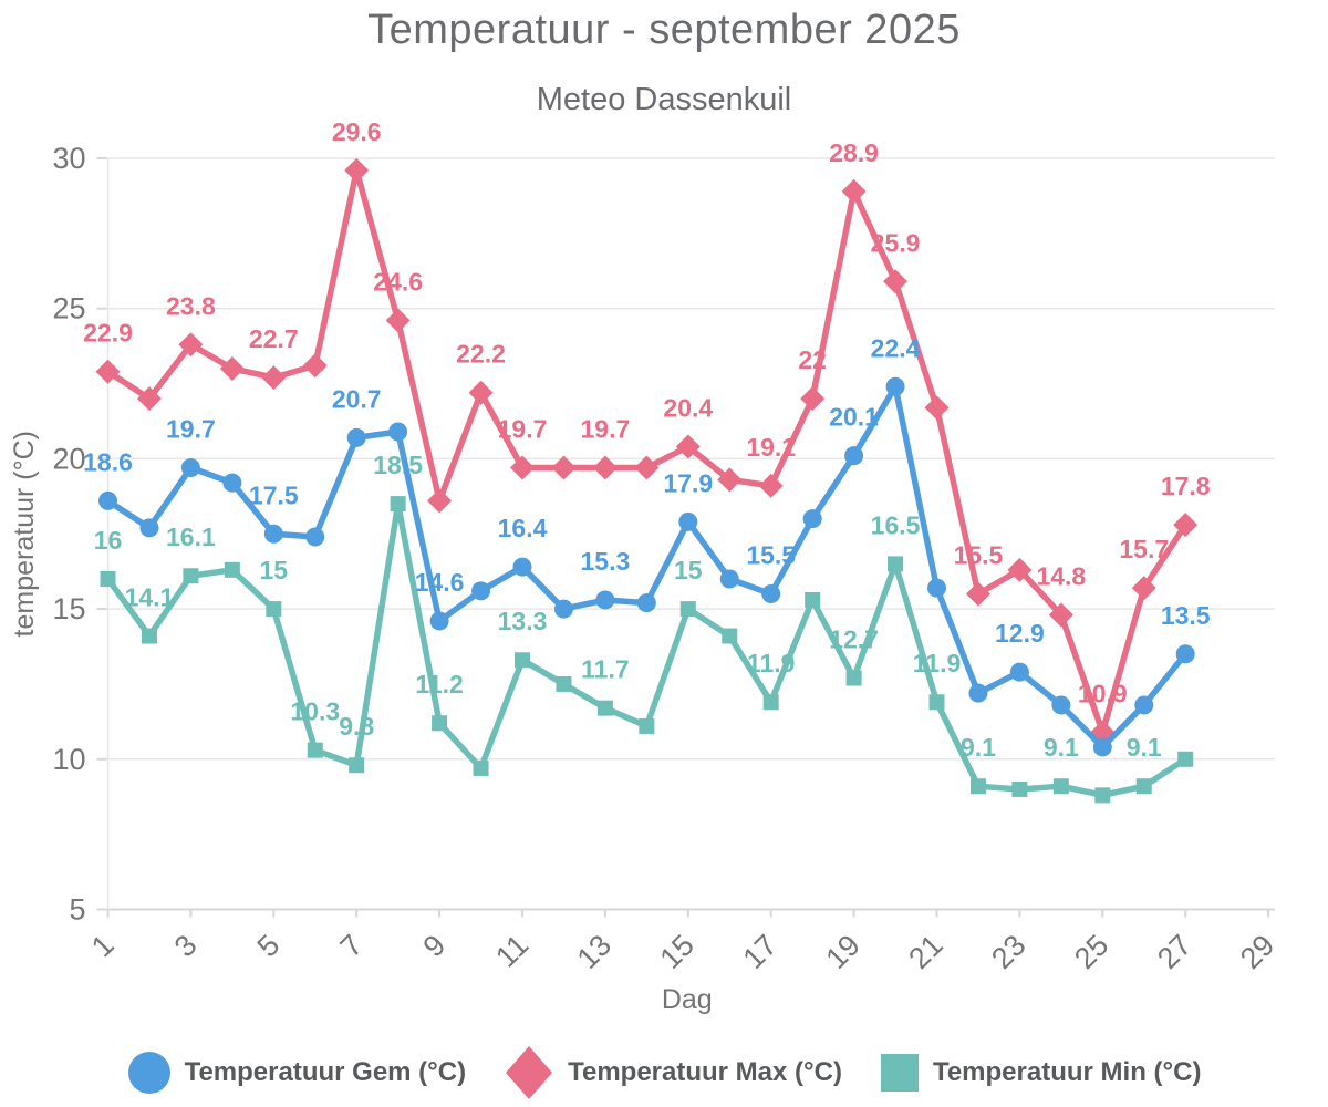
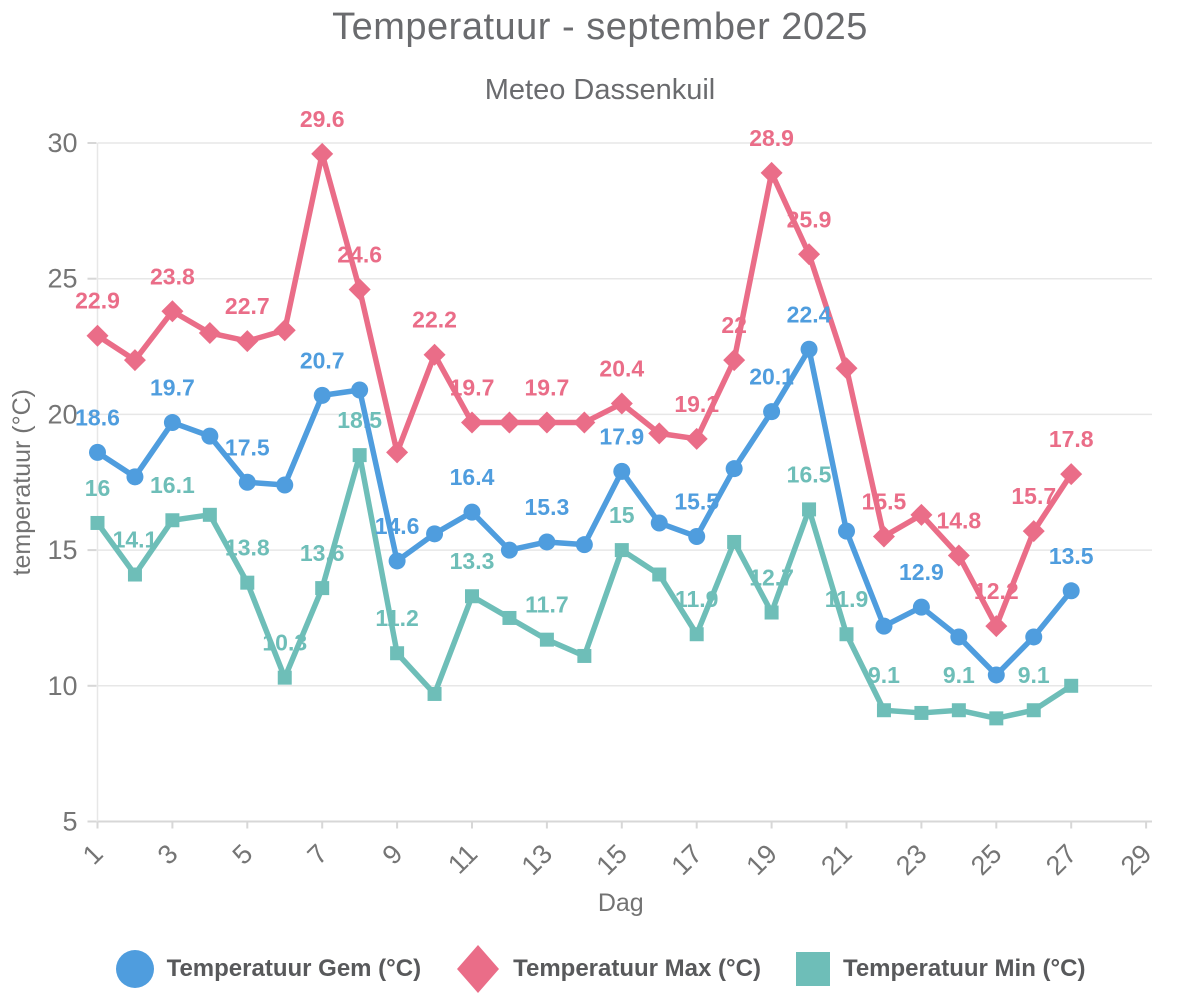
Temperatuur Min (°C)/5: 15 -> 13.8
Temperatuur Min (°C)/7: 9.8 -> 13.6
Temperatuur Max (°C)/25: 10.9 -> 12.2
